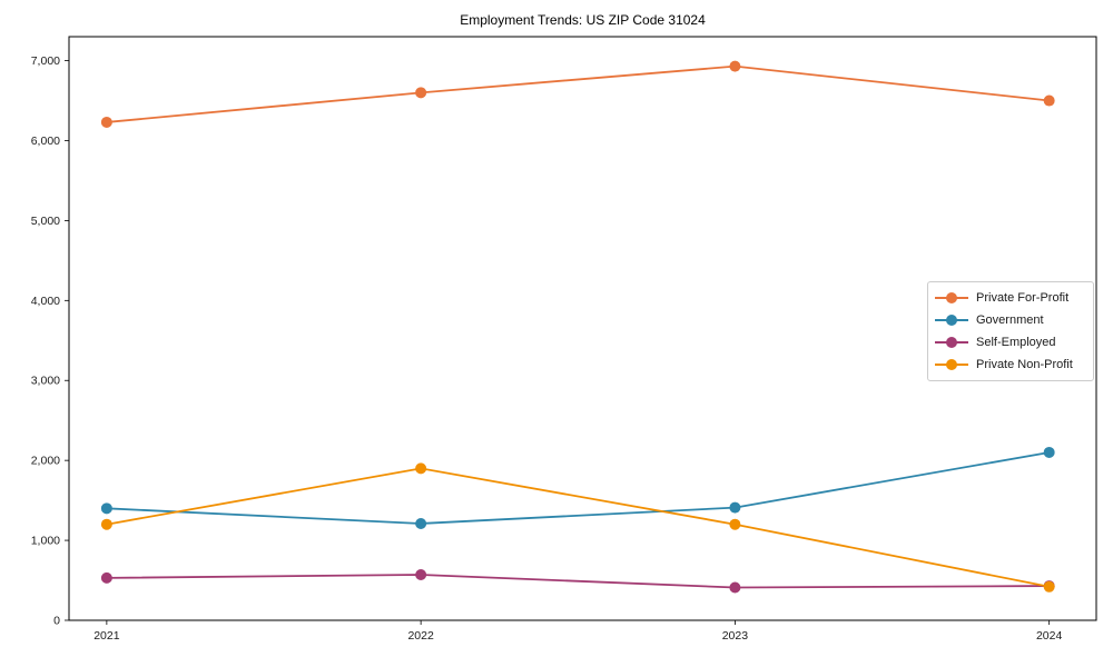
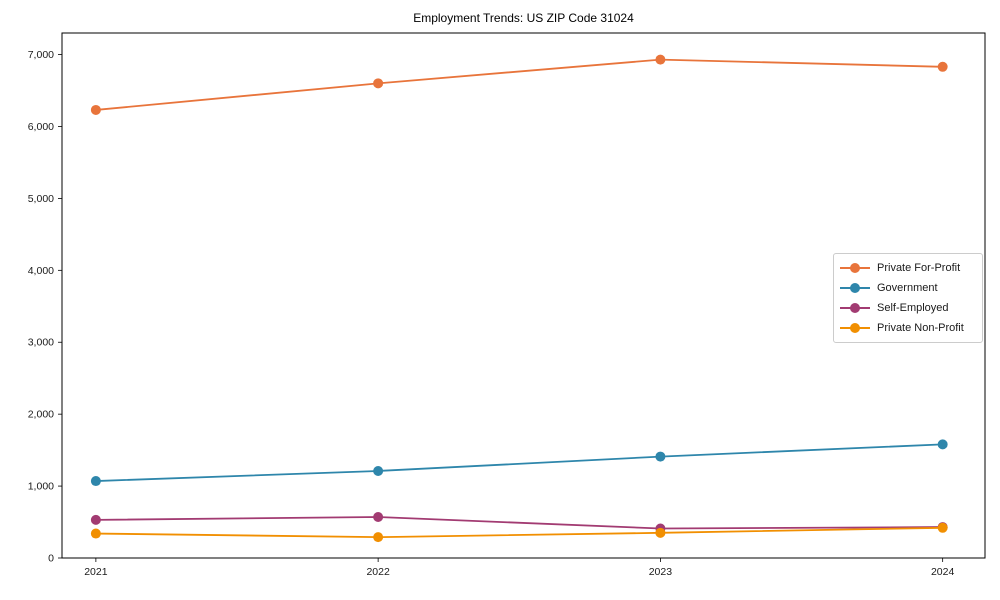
Government/2021: 1400 -> 1100
Private Non-Profit/2021: 1200 -> 300
Private Non-Profit/2022: 1900 -> 300
Private Non-Profit/2023: 1200 -> 400
Private For-Profit/2024: 6500 -> 6800
Government/2024: 2100 -> 1600
